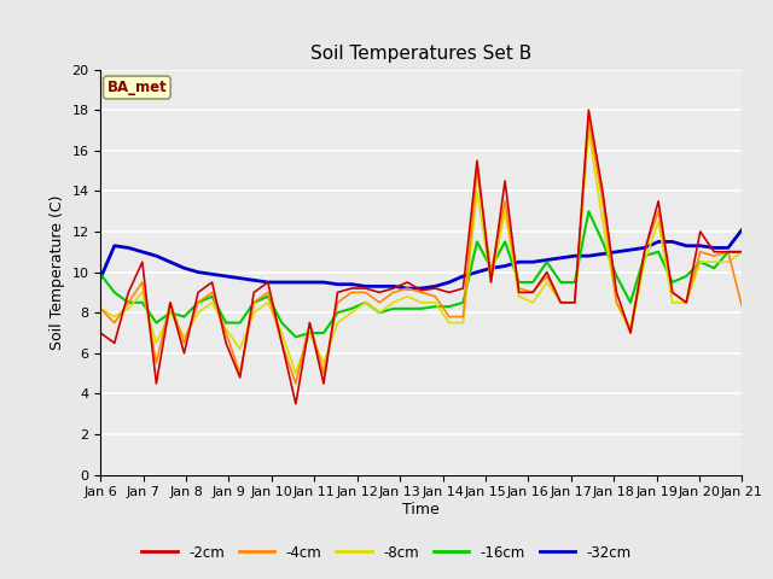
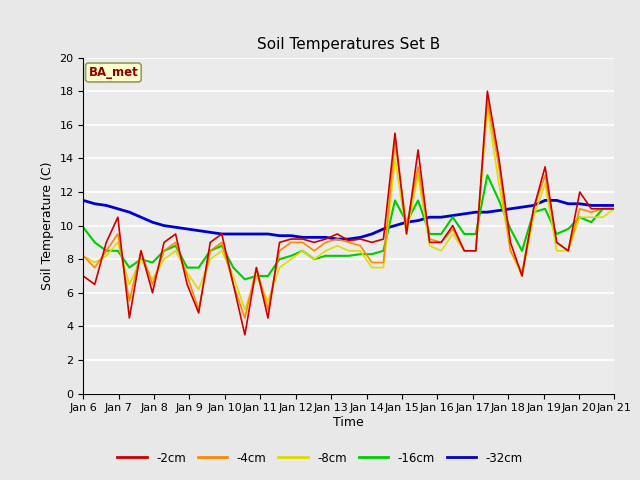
-32cm/Jan 6: 9.7 -> 11.5
-4cm/Jan 21: 8.3 -> 11.0
-32cm/Jan 21: 12.1 -> 11.2
